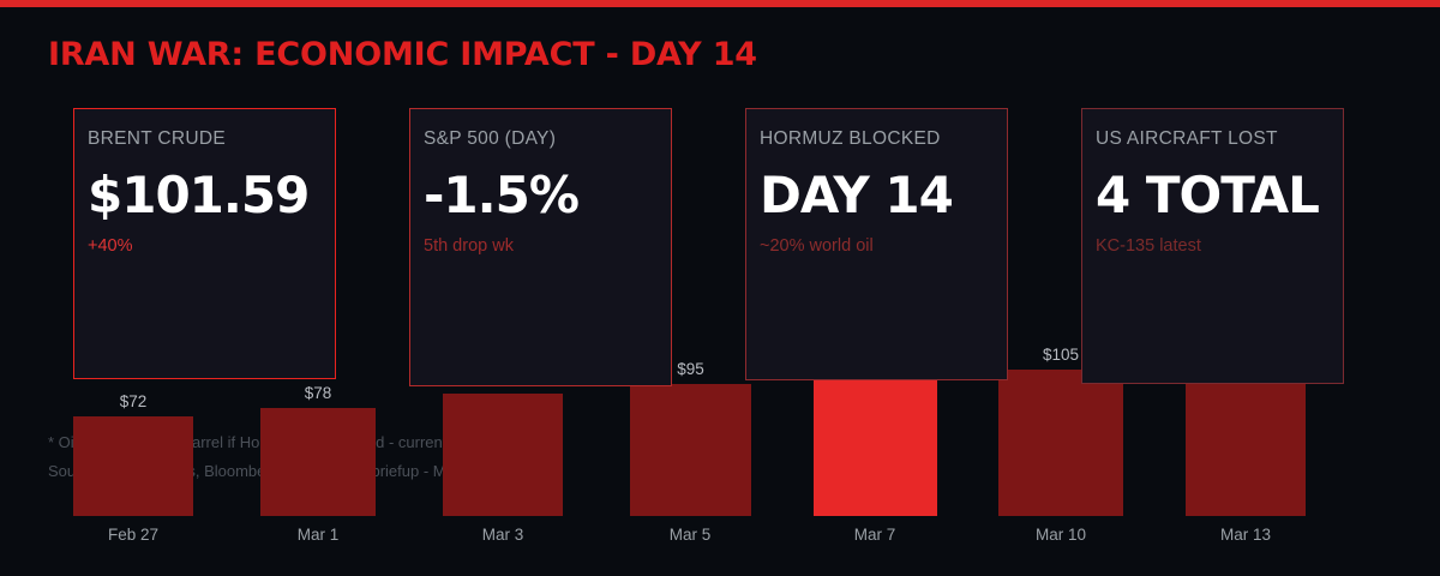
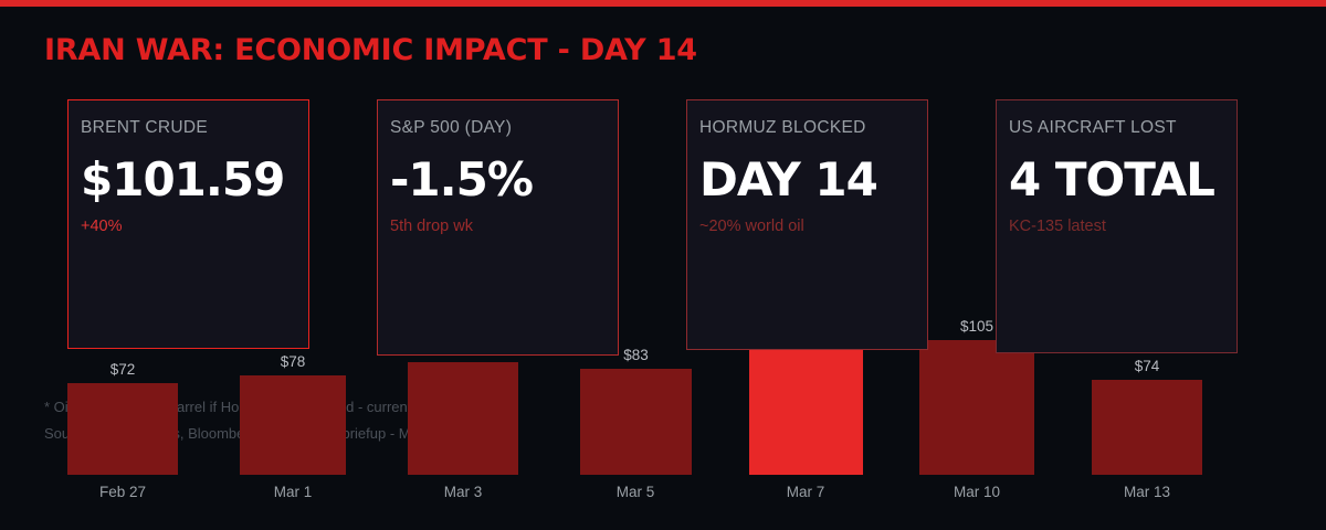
Mar 5: $95 -> $83
Mar 13: $101 -> $74
